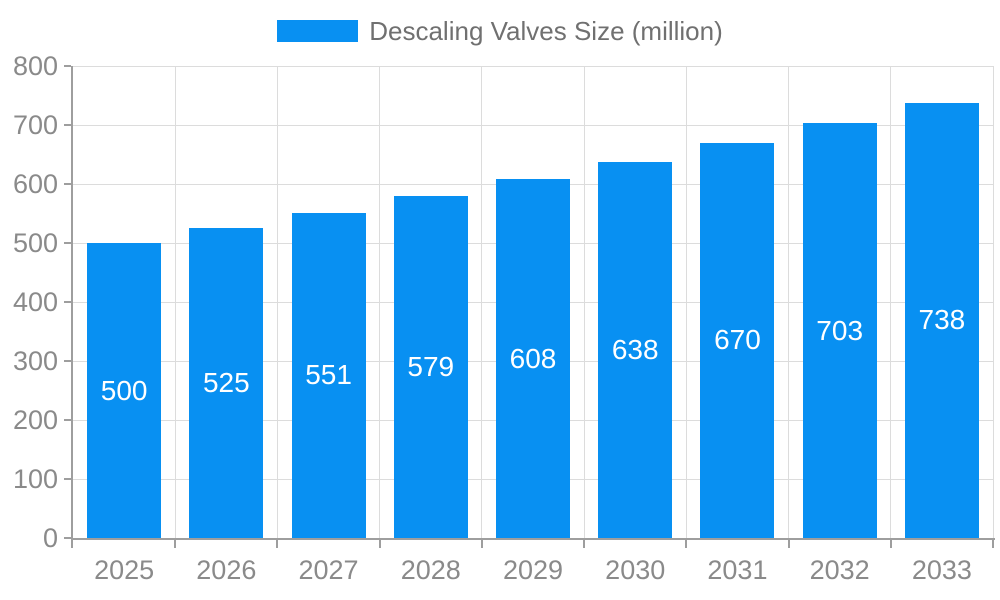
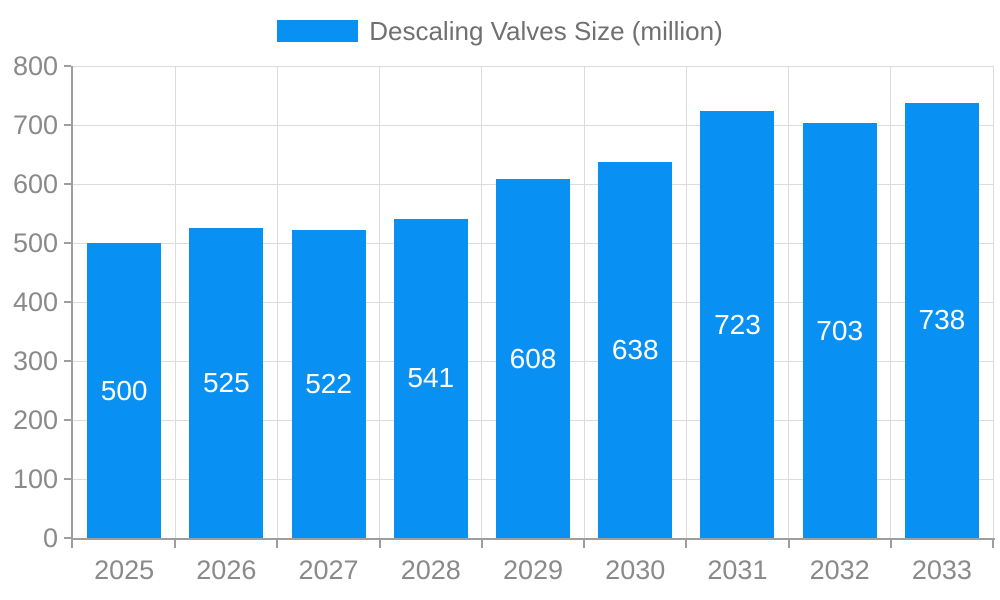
2027: 551 -> 522
2028: 579 -> 541
2031: 670 -> 723
